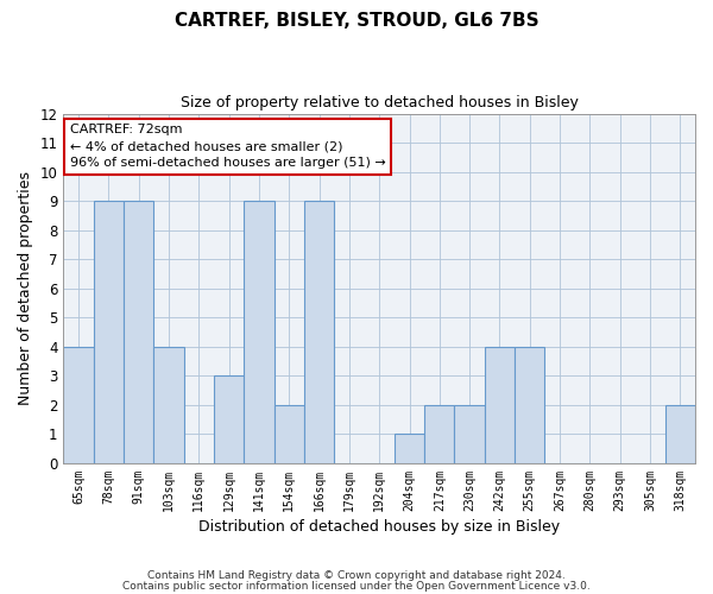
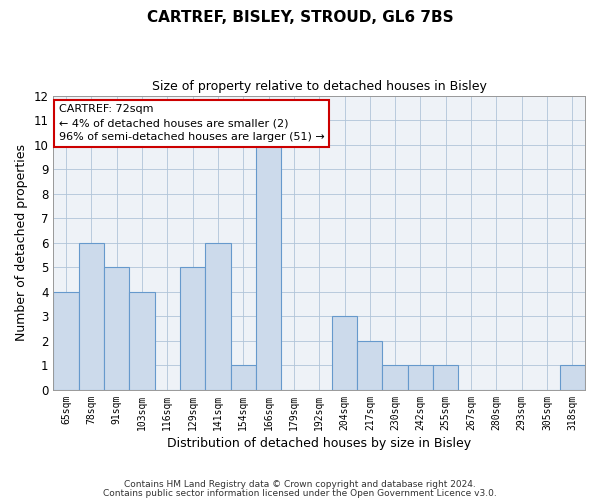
78sqm: 9 -> 6
91sqm: 9 -> 5
129sqm: 3 -> 5
141sqm: 9 -> 6
154sqm: 2 -> 1
166sqm: 9 -> 10
204sqm: 1 -> 3
230sqm: 2 -> 1
242sqm: 4 -> 1
255sqm: 4 -> 1
318sqm: 2 -> 1
